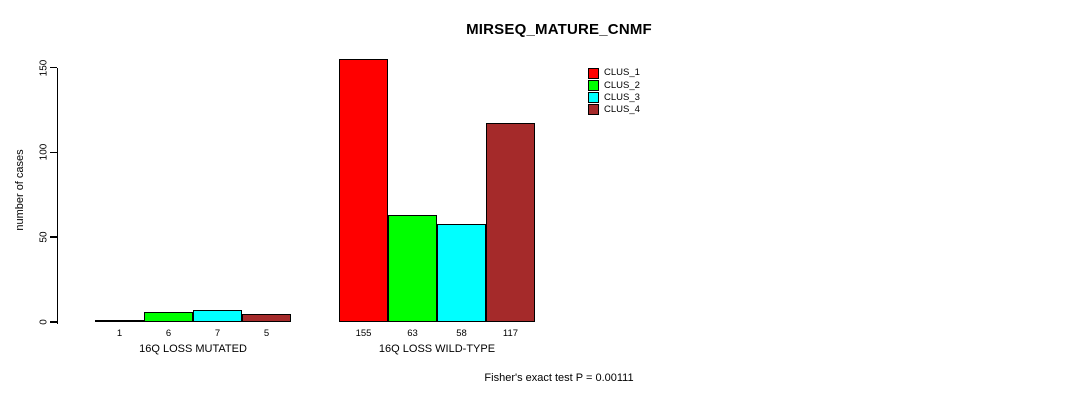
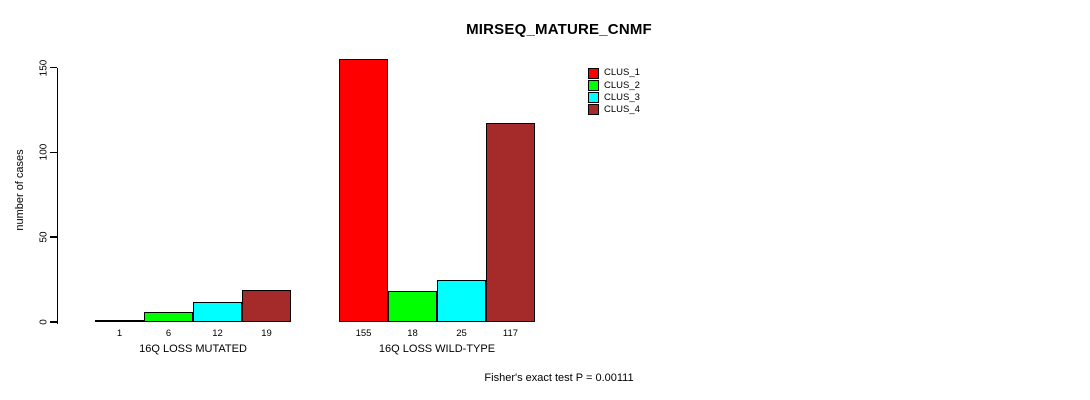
CLUS_3/16Q LOSS MUTATED: 7 -> 12
CLUS_4/16Q LOSS MUTATED: 5 -> 19
CLUS_2/16Q LOSS WILD-TYPE: 63 -> 18
CLUS_3/16Q LOSS WILD-TYPE: 58 -> 25
